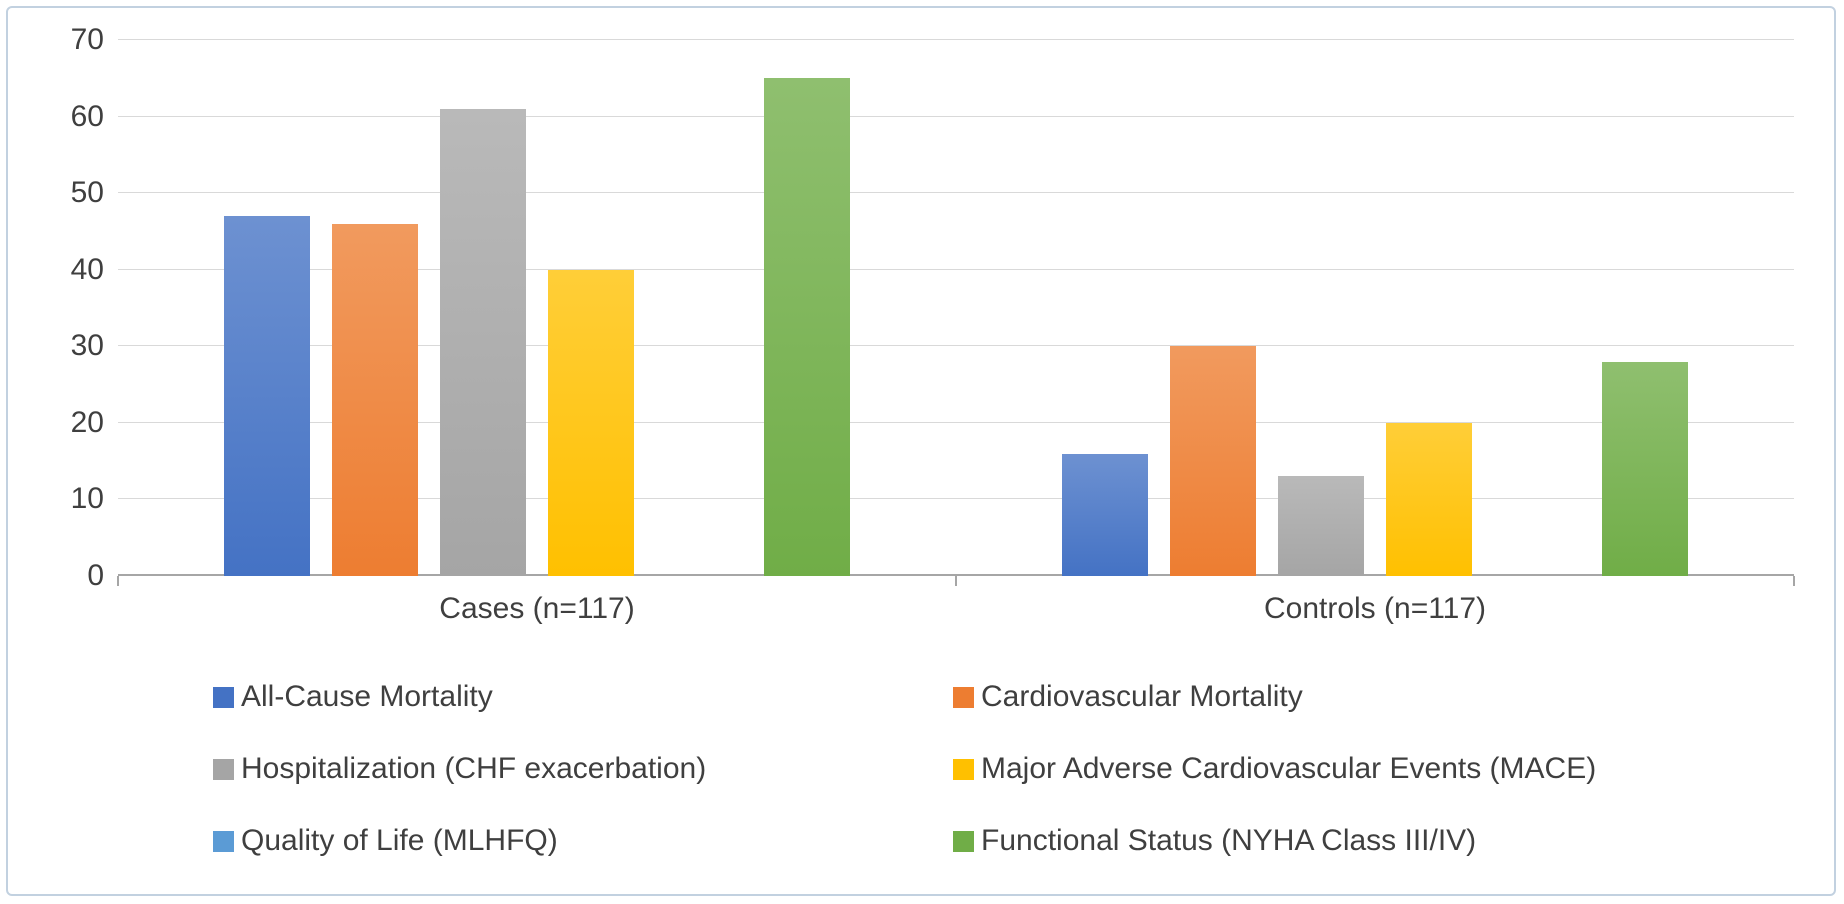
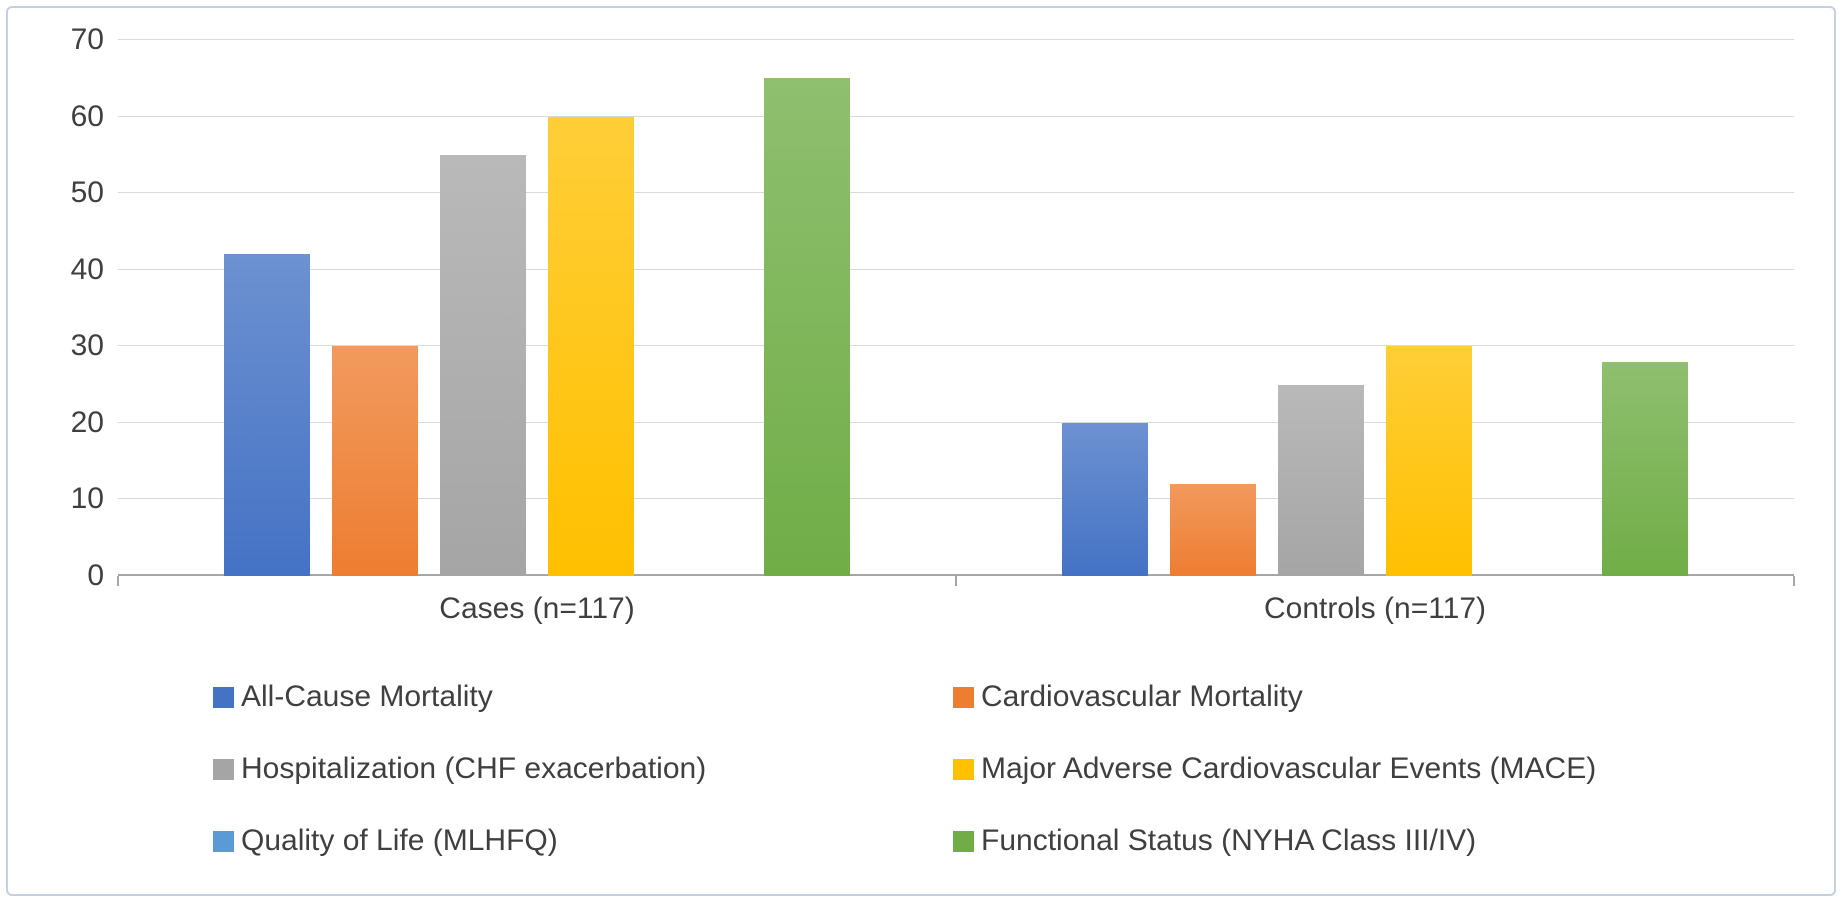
All-Cause Mortality/Cases (n=117): 47 -> 42
Cardiovascular Mortality/Cases (n=117): 46 -> 30
Hospitalization (CHF exacerbation)/Cases (n=117): 61 -> 55
Major Adverse Cardiovascular Events (MACE)/Cases (n=117): 40 -> 60
All-Cause Mortality/Controls (n=117): 16 -> 20
Cardiovascular Mortality/Controls (n=117): 30 -> 12
Hospitalization (CHF exacerbation)/Controls (n=117): 13 -> 25
Major Adverse Cardiovascular Events (MACE)/Controls (n=117): 20 -> 30
